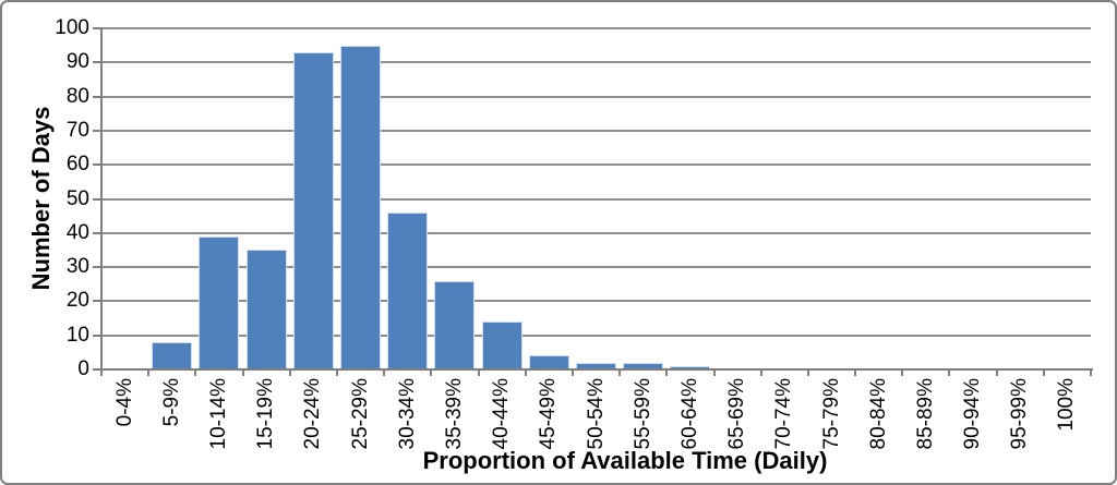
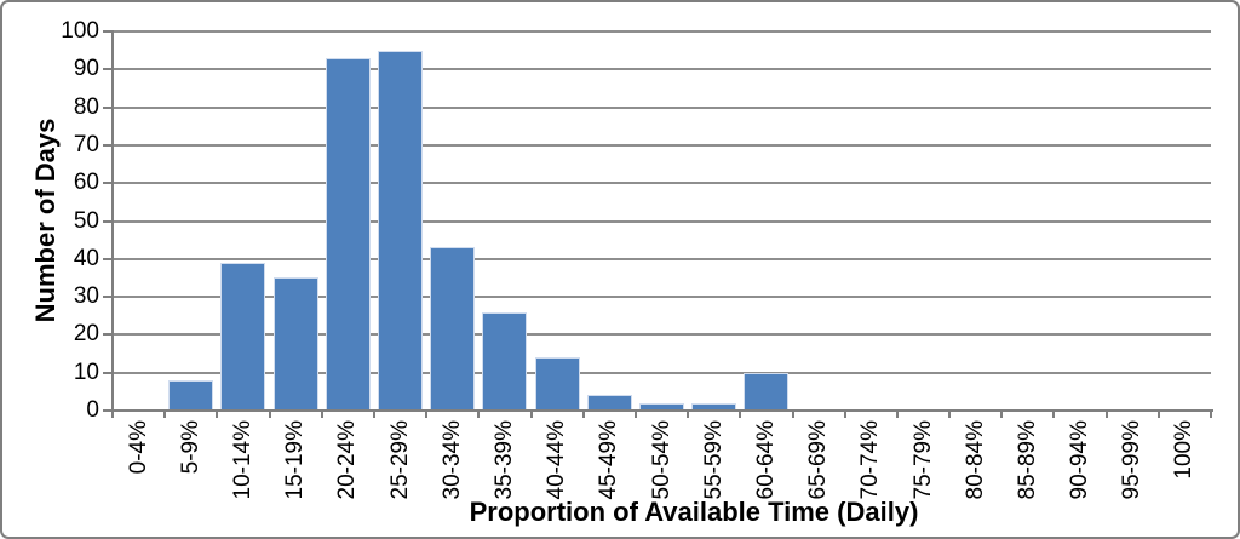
30-34%: 46 -> 43
60-64%: 1 -> 10
